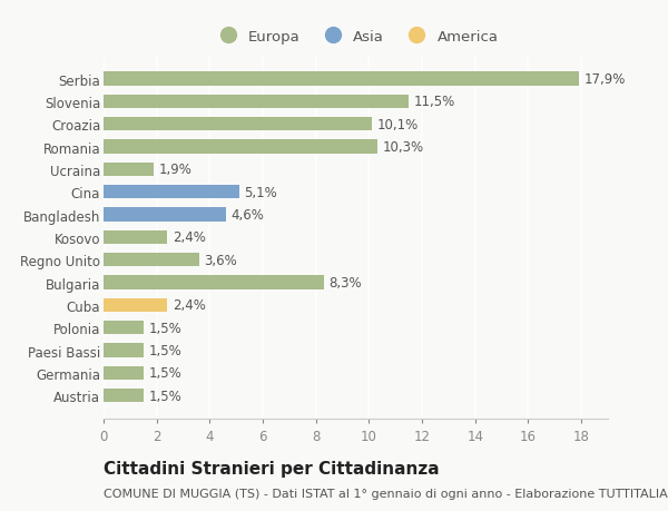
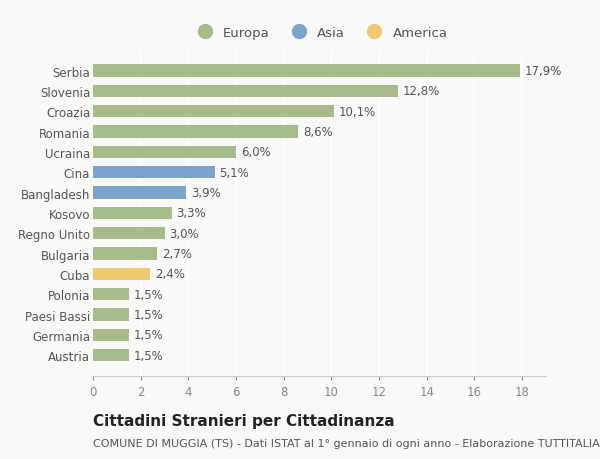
Slovenia: 11,5% -> 12,8%
Romania: 10,3% -> 8,6%
Ucraina: 1,9% -> 6,0%
Bangladesh: 4,6% -> 3,9%
Kosovo: 2,4% -> 3,3%
Regno Unito: 3,6% -> 3,0%
Bulgaria: 8,3% -> 2,7%
